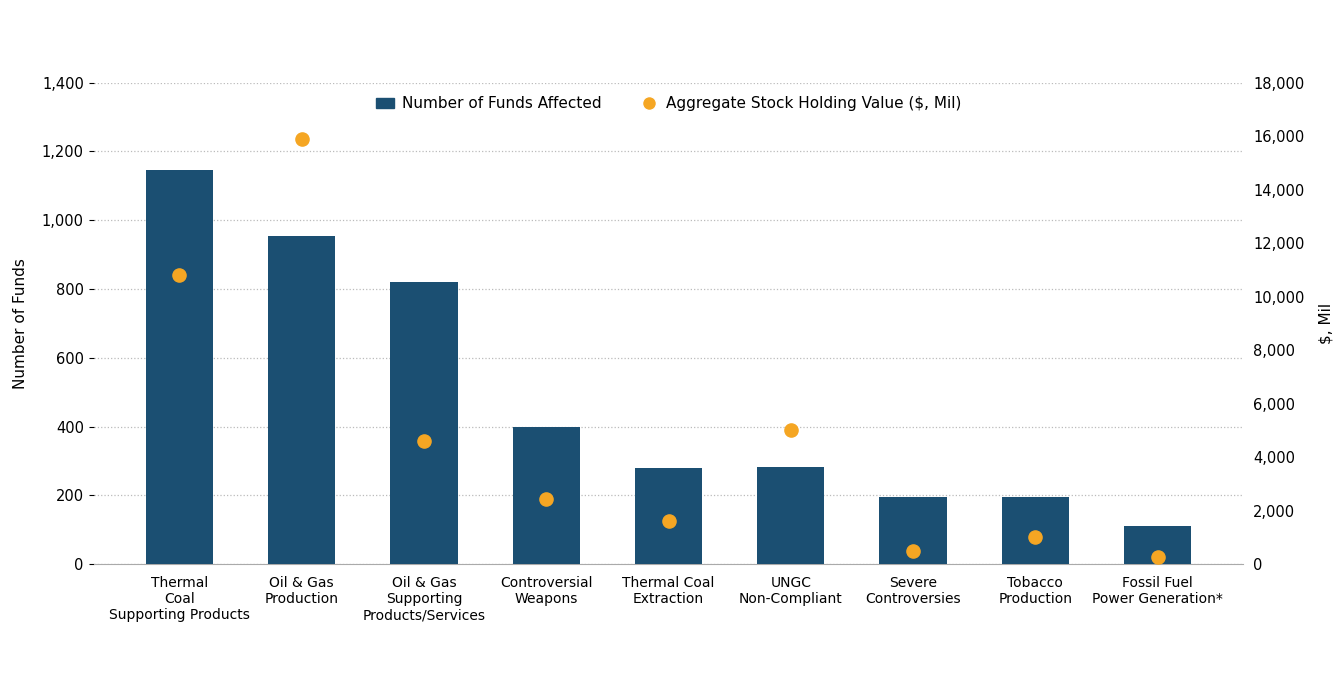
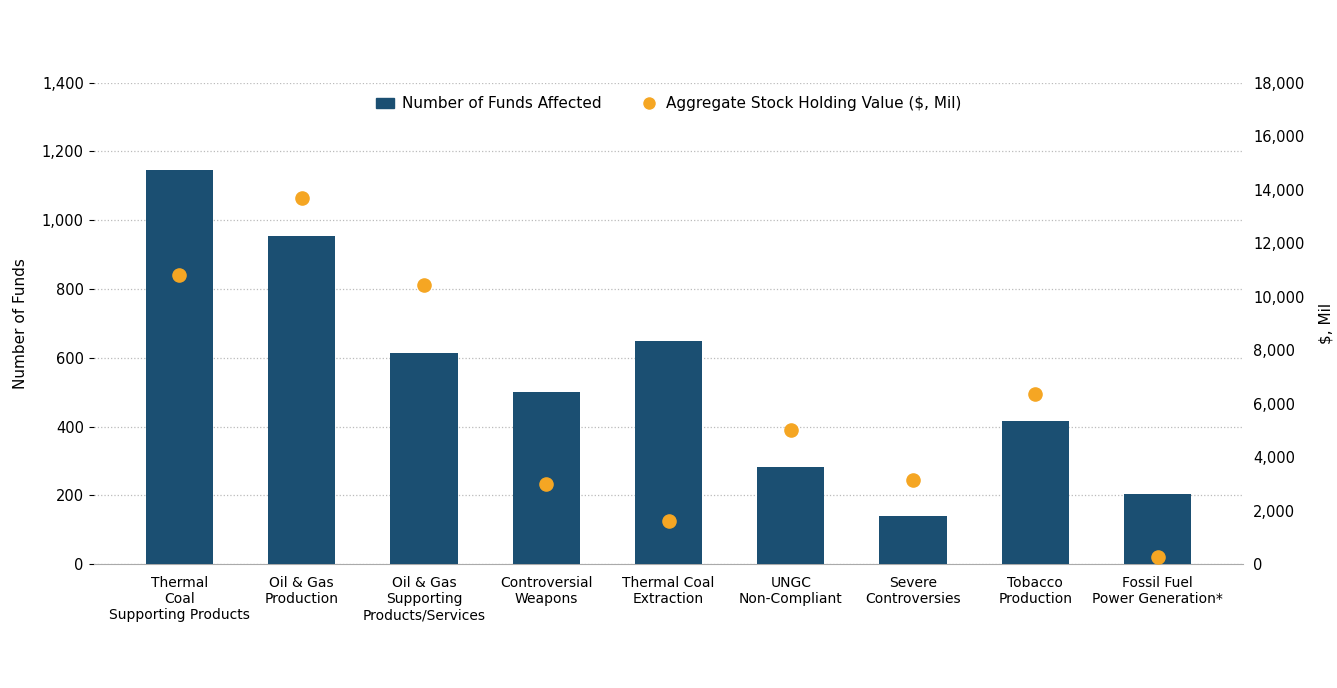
Aggregate Stock Holding Value ($, Mil)/Oil & Gas Production: 15,900 -> 13,700
Number of Funds Affected/Oil & Gas Supporting Products/Services: 820 -> 615
Aggregate Stock Holding Value ($, Mil)/Oil & Gas Supporting Products/Services: 4,600 -> 10,450
Number of Funds Affected/Controversial Weapons: 400 -> 500
Aggregate Stock Holding Value ($, Mil)/Controversial Weapons: 2,450 -> 3,000
Number of Funds Affected/Thermal Coal Extraction: 280 -> 650
Number of Funds Affected/Severe Controversies: 195 -> 140
Aggregate Stock Holding Value ($, Mil)/Severe Controversies: 500 -> 3,150
Number of Funds Affected/Tobacco Production: 195 -> 415
Aggregate Stock Holding Value ($, Mil)/Tobacco Production: 1,000 -> 6,350
Number of Funds Affected/Fossil Fuel Power Generation*: 110 -> 205
